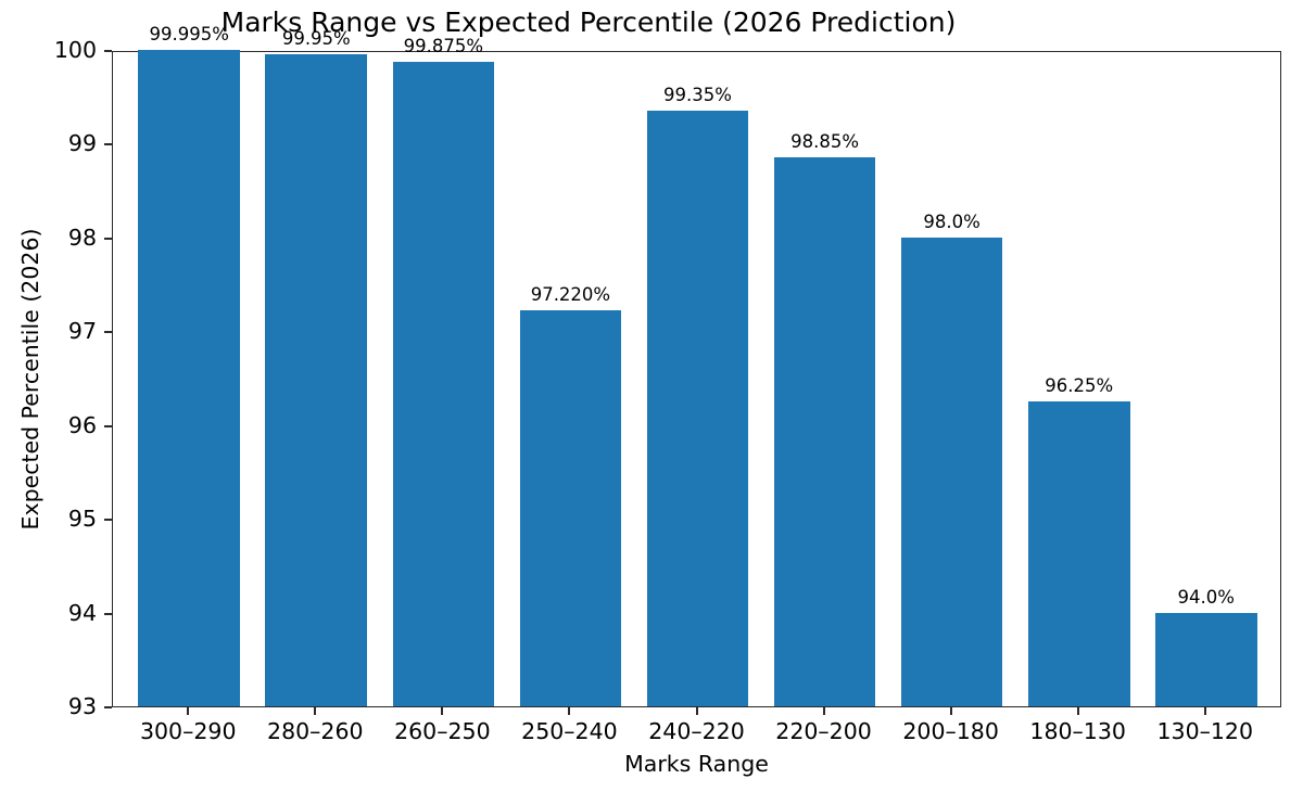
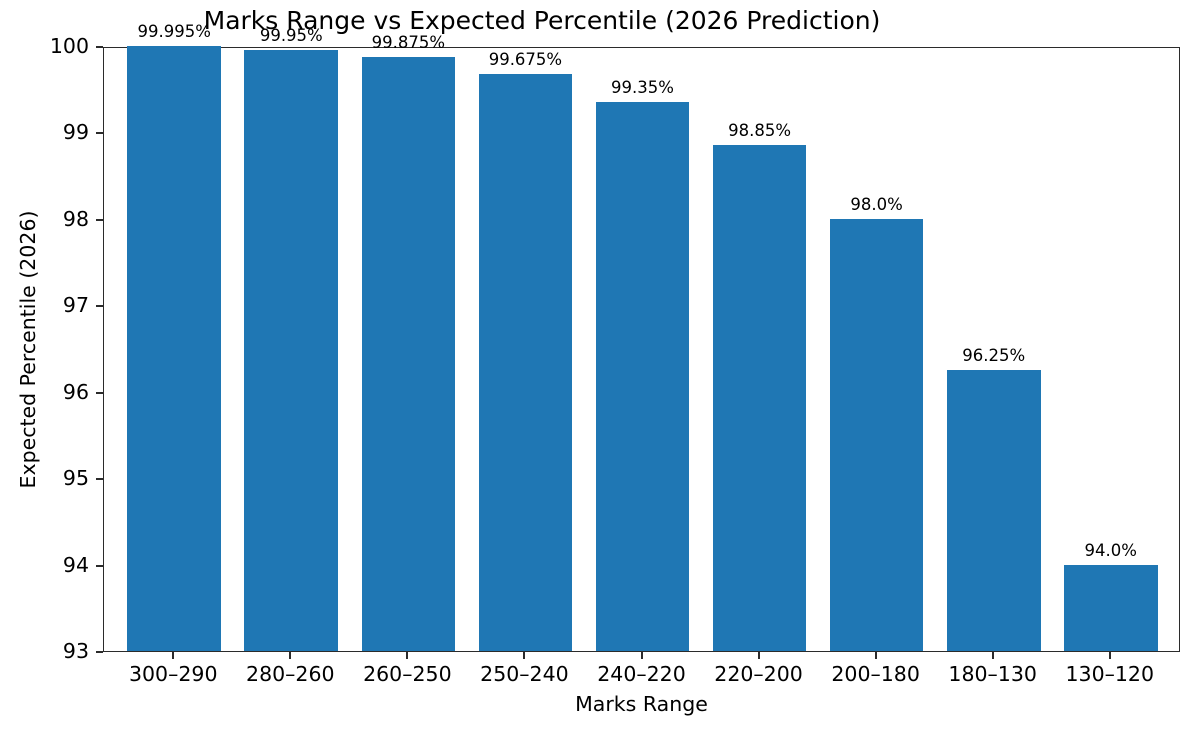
250–240: 97.220% -> 99.675%
